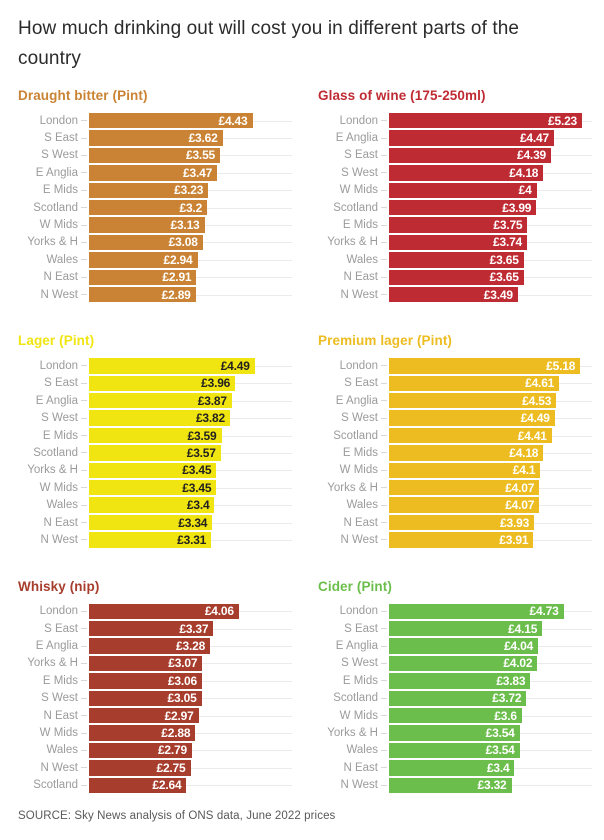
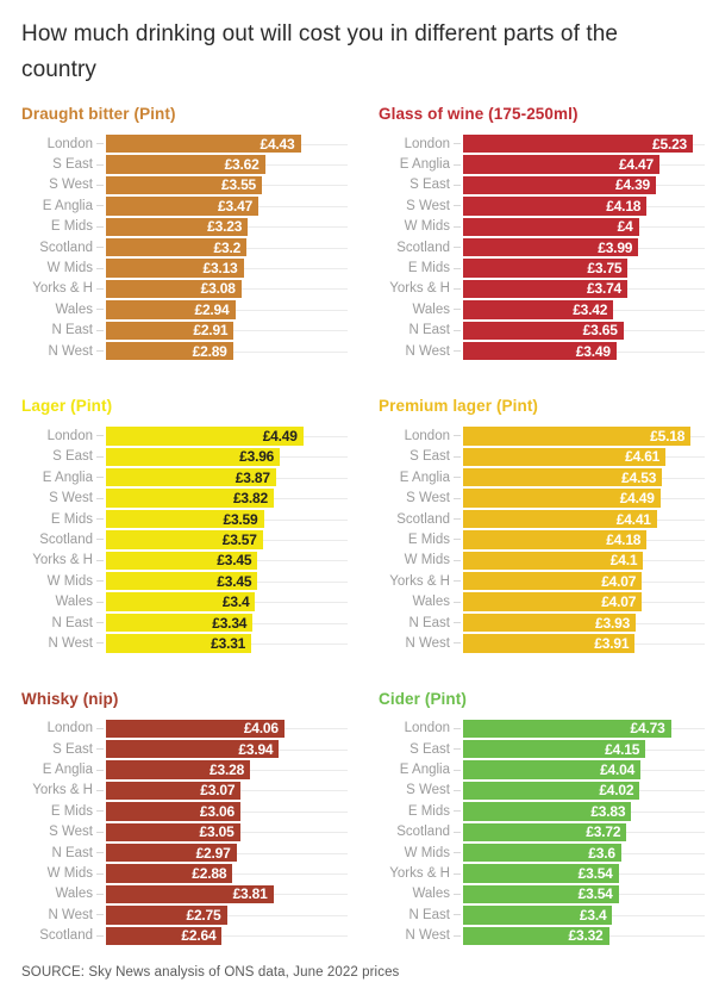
Glass of wine (175-250ml)/Wales: £3.65 -> £3.42
Whisky (nip)/S East: £3.37 -> £3.94
Whisky (nip)/Wales: £2.79 -> £3.81
